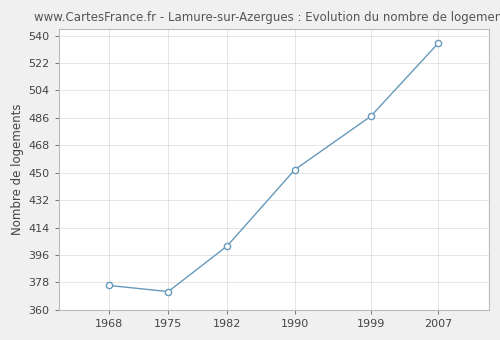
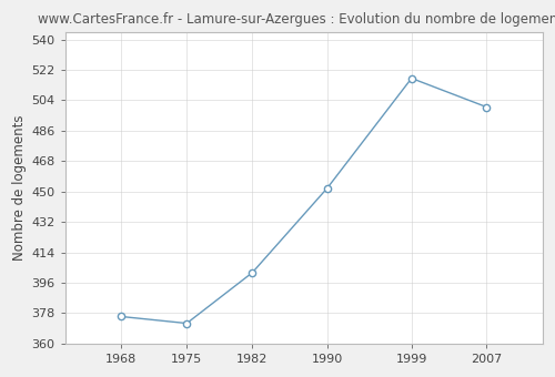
1999: 487 -> 517
2007: 535 -> 500
